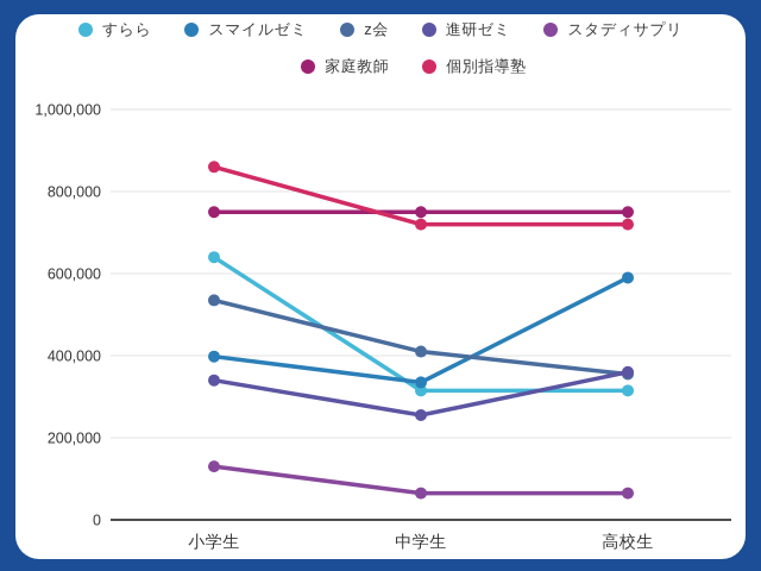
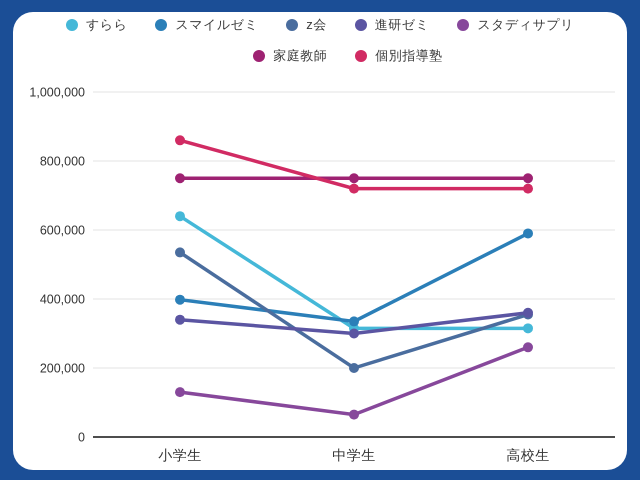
z会/中学生: 410000 -> 200000
進研ゼミ/中学生: 260000 -> 300000
スタディサプリ/高校生: 60000 -> 260000
